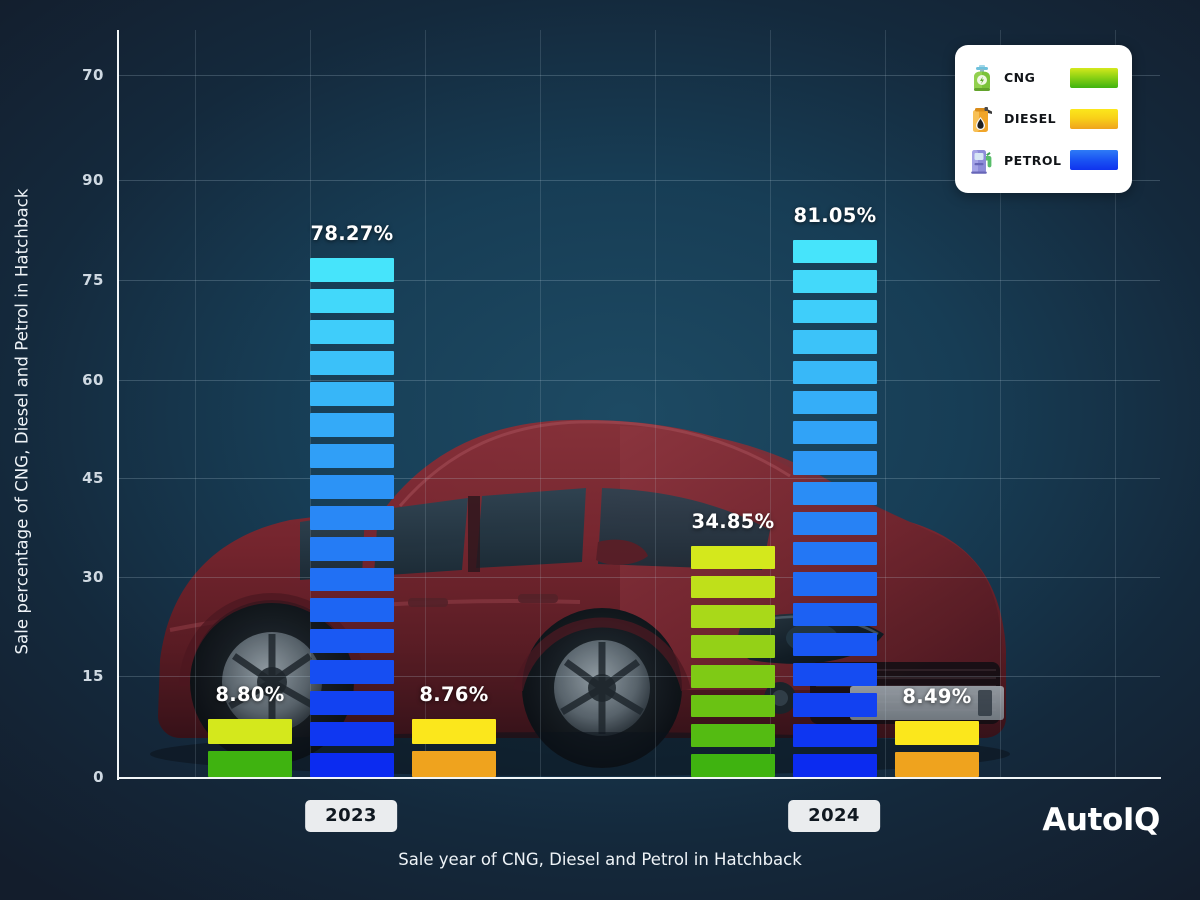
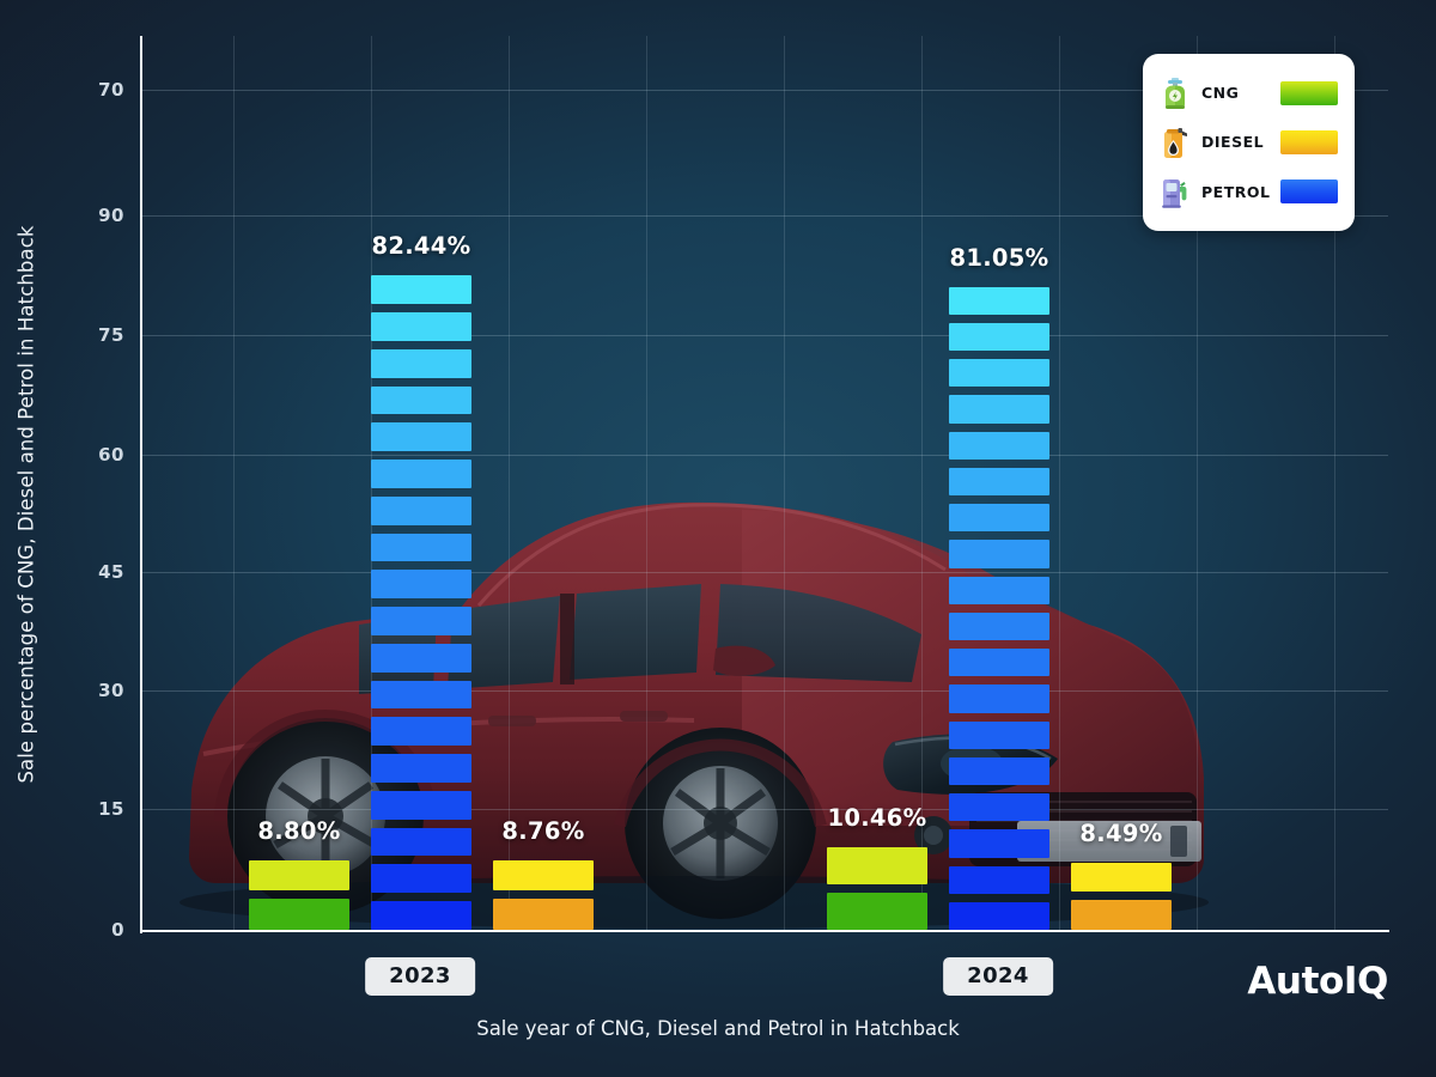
PETROL/2023: 78.27% -> 82.44%
CNG/2024: 34.85% -> 10.46%
